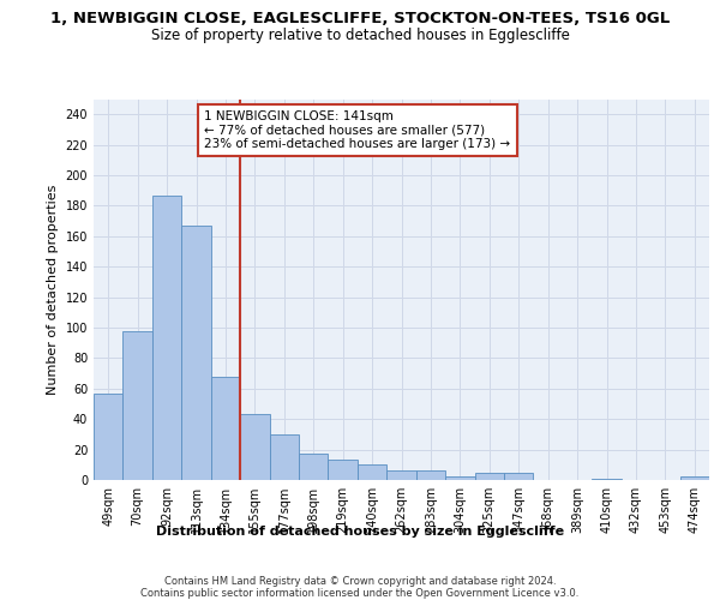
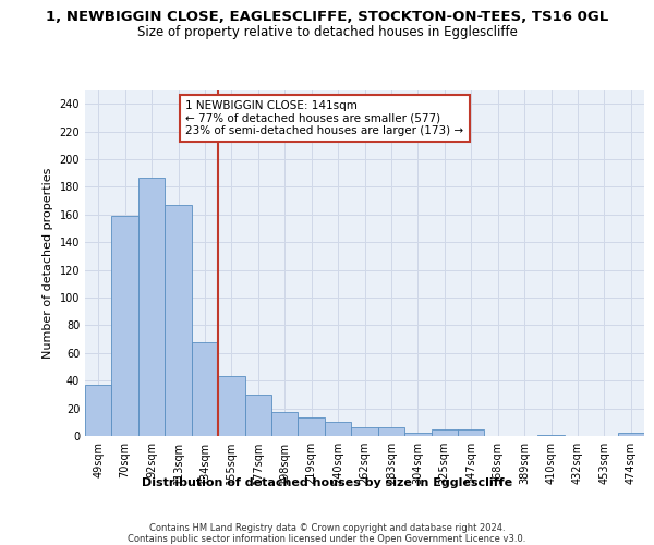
49sqm: 57 -> 37
70sqm: 98 -> 159
